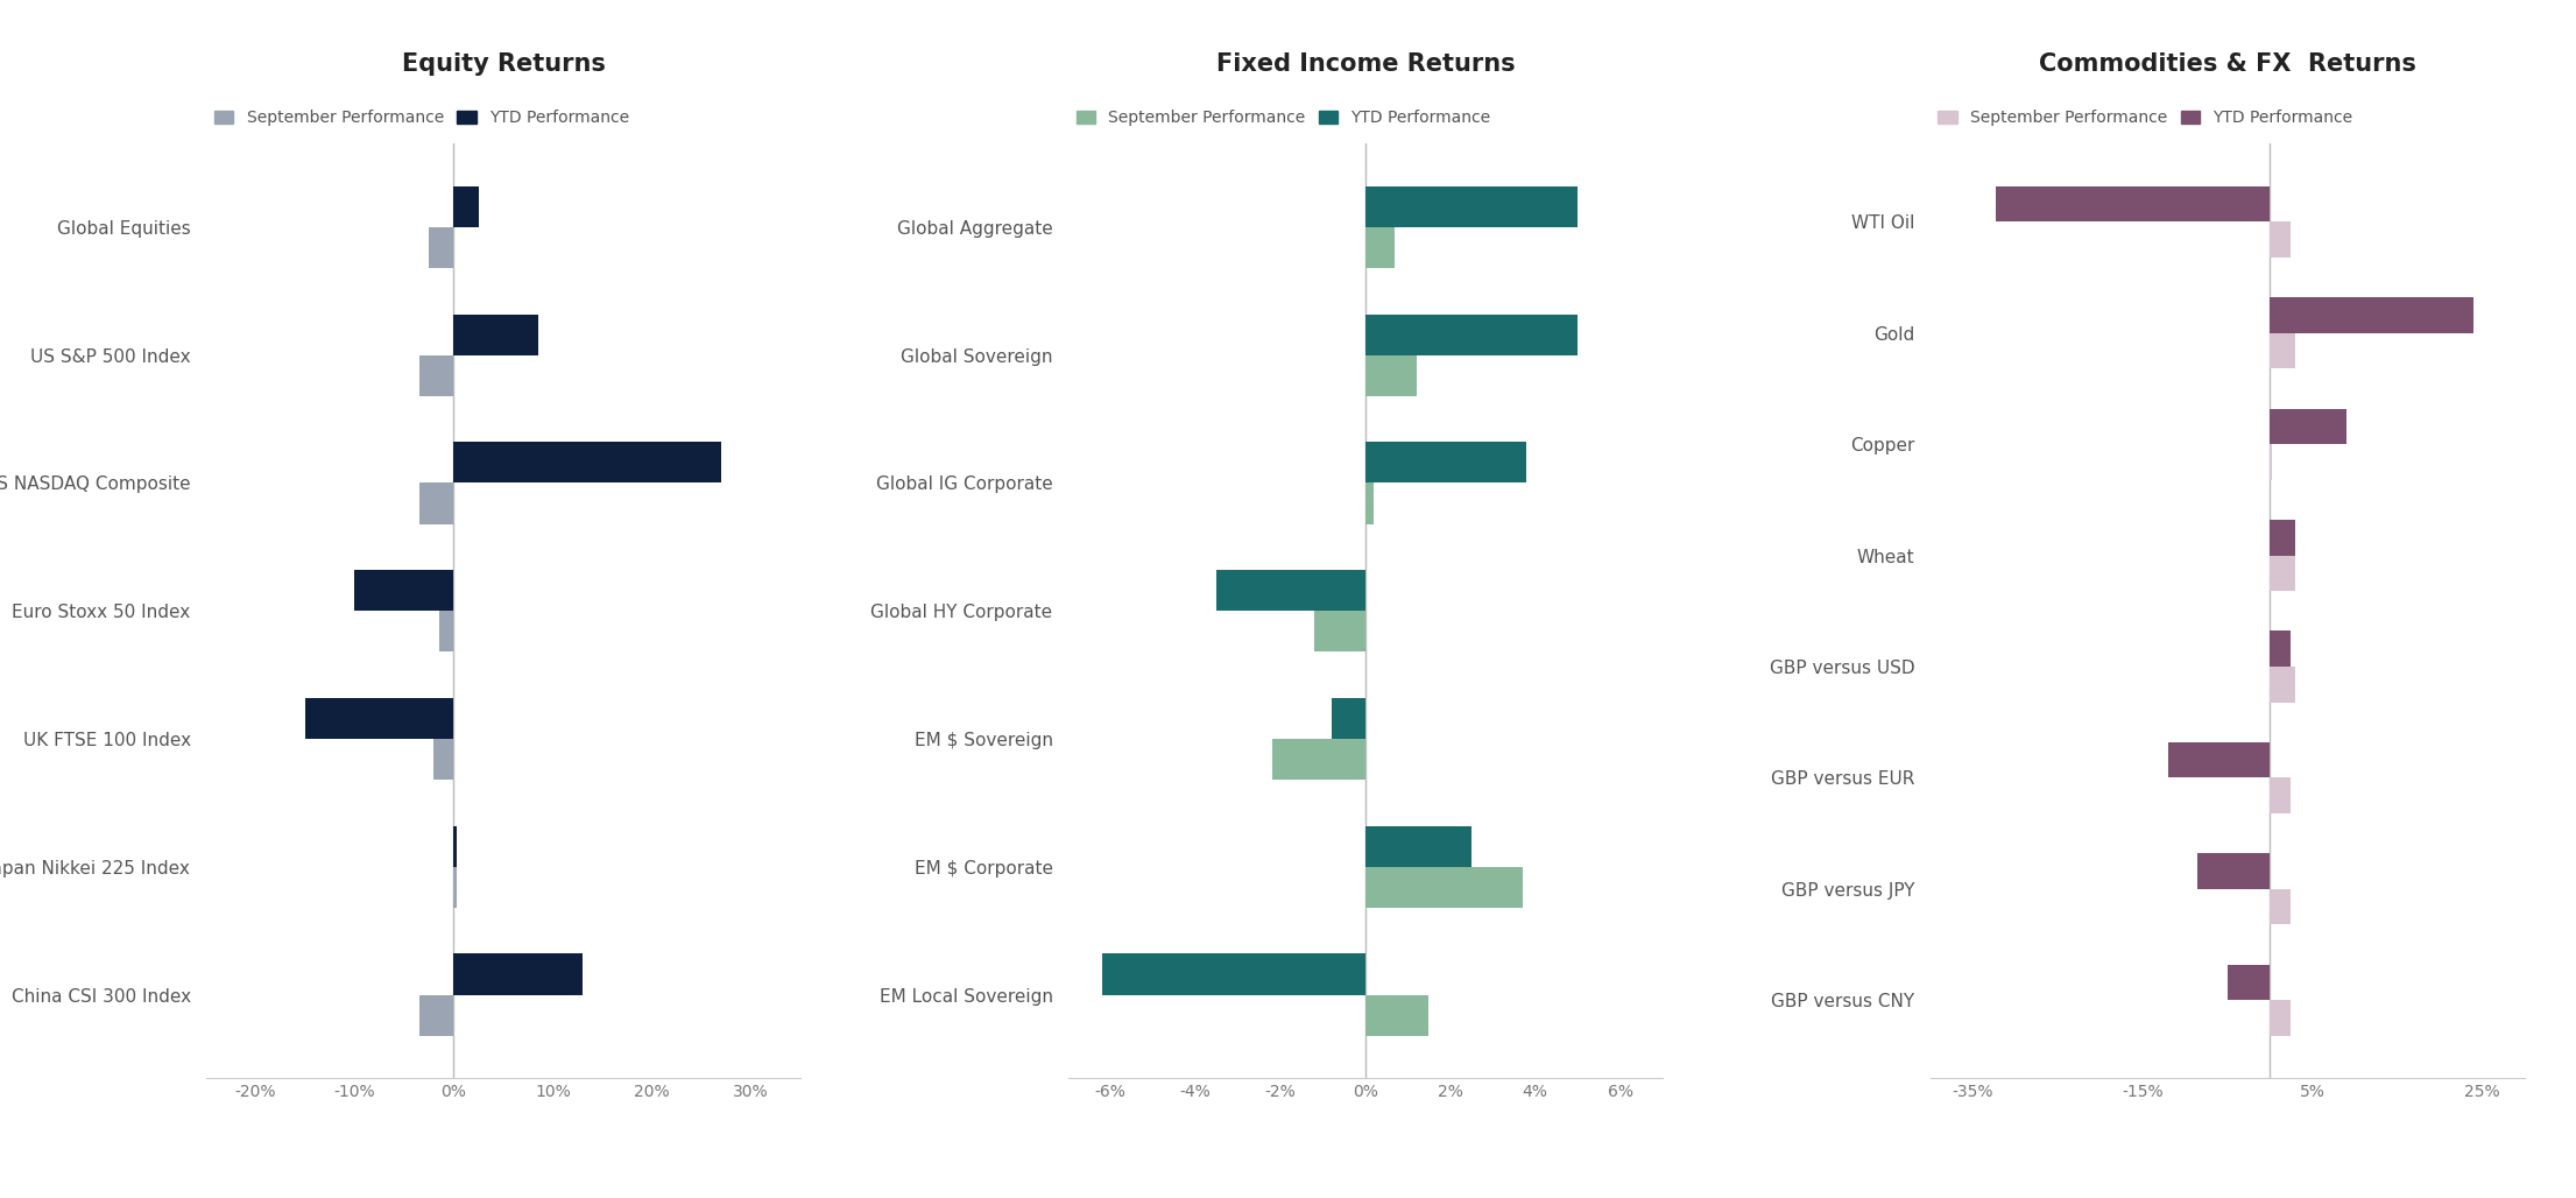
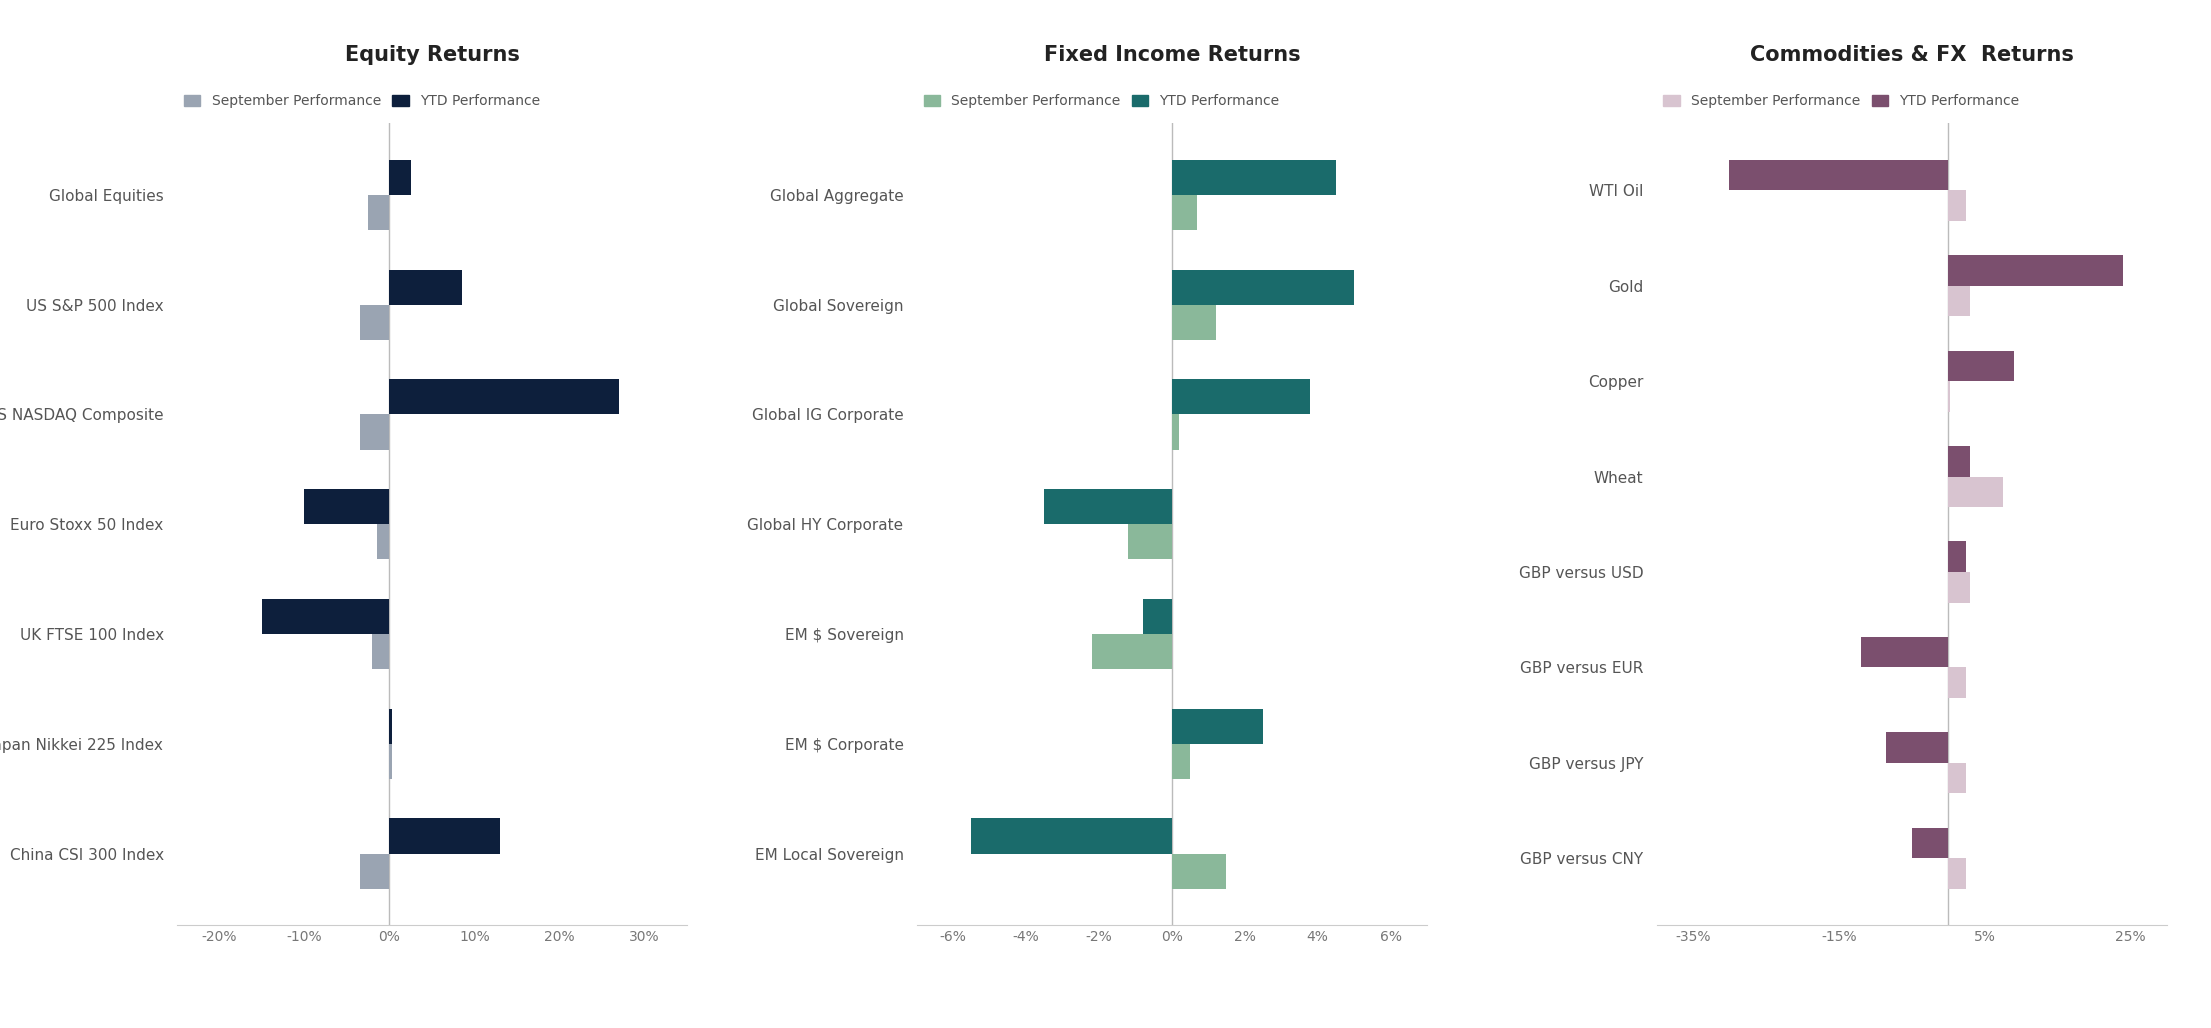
Fixed Income Returns/YTD Performance/Global Aggregate: 5.0% -> 4.5%
Fixed Income Returns/September Performance/EM $ Corporate: 3.7% -> 0.5%
Fixed Income Returns/YTD Performance/EM Local Sovereign: -6.2% -> -5.5%
Commodities & FX Returns/YTD Performance/WTI Oil: -32.2% -> -30.0%
Commodities & FX Returns/September Performance/Wheat: 3.0% -> 7.5%
